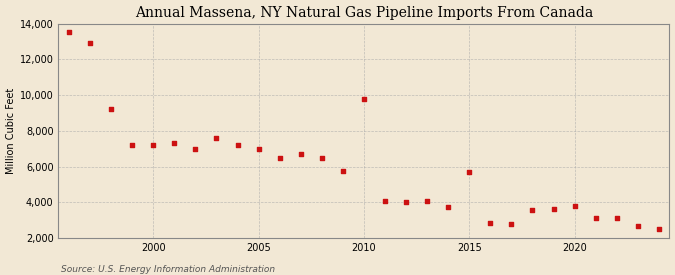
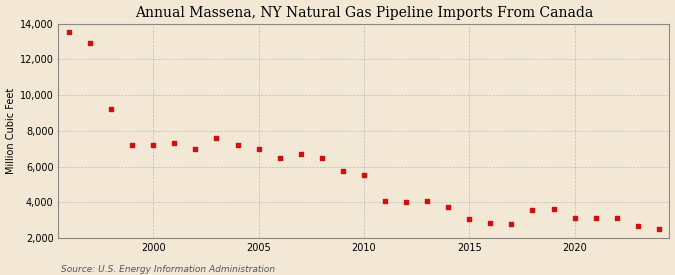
2010: 9,800 -> 5,600
2015: 5,700 -> 3,000
2020: 3,800 -> 3,200
